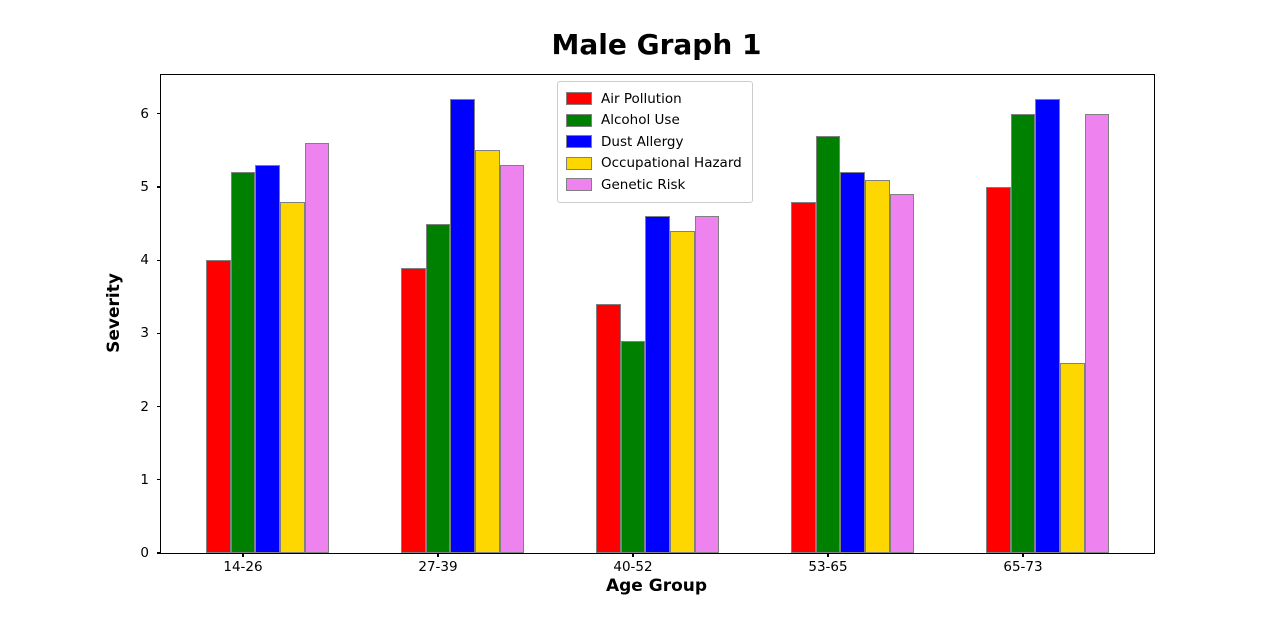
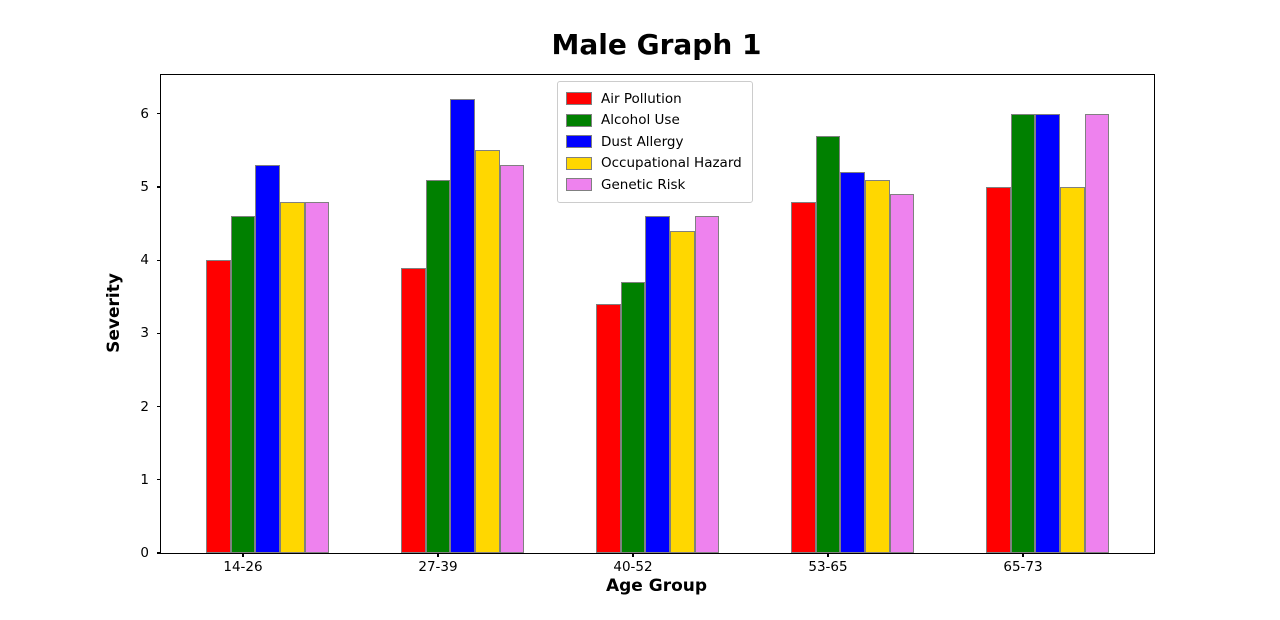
Alcohol Use/14-26: 5.2 -> 4.6
Genetic Risk/14-26: 5.6 -> 4.8
Alcohol Use/27-39: 4.5 -> 5.1
Alcohol Use/40-52: 2.9 -> 3.7
Dust Allergy/65-73: 6.2 -> 6.0
Occupational Hazard/65-73: 2.6 -> 5.0
